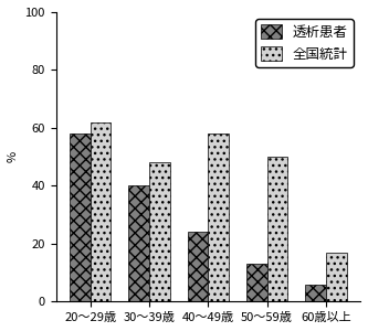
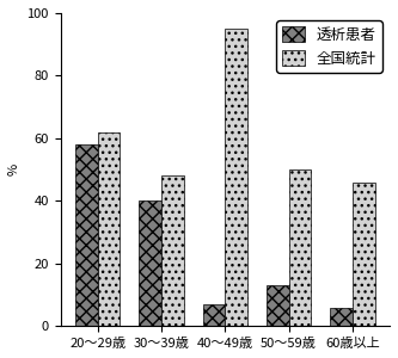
透析患者/40〜49歳: 24 -> 7
全国統計/40〜49歳: 58 -> 95
全国統計/60歳以上: 17 -> 46
